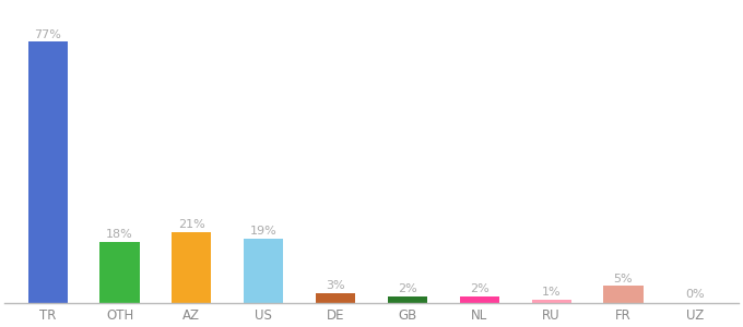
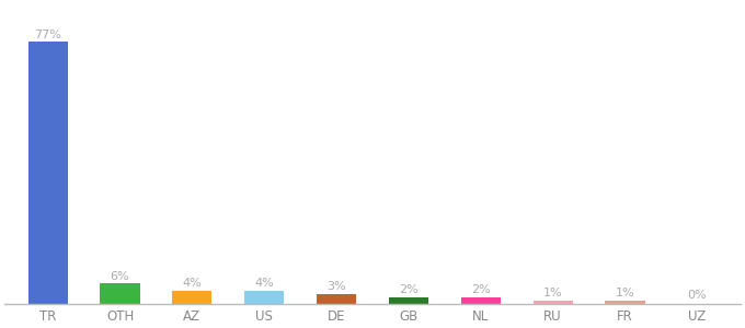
OTH: 18% -> 6%
AZ: 21% -> 4%
US: 19% -> 4%
FR: 5% -> 1%
